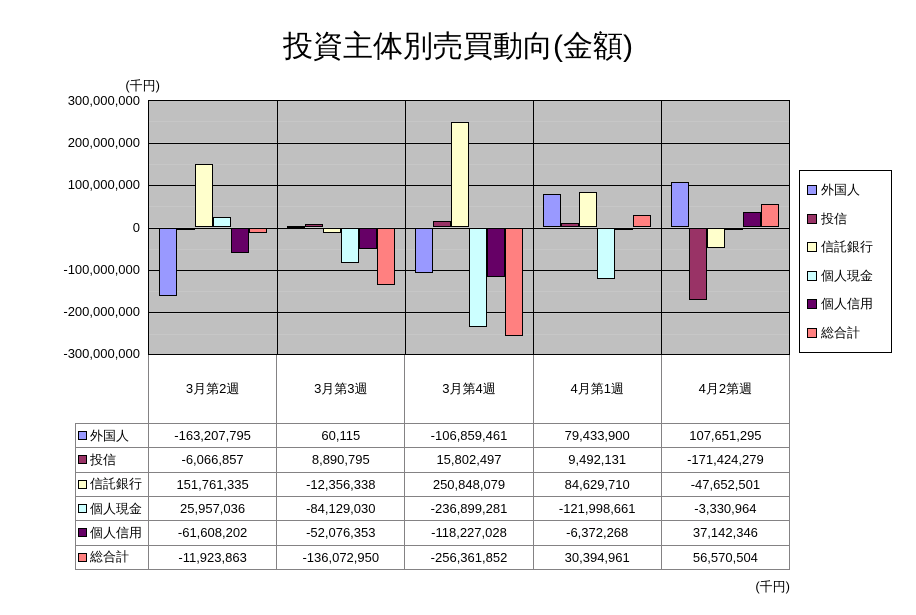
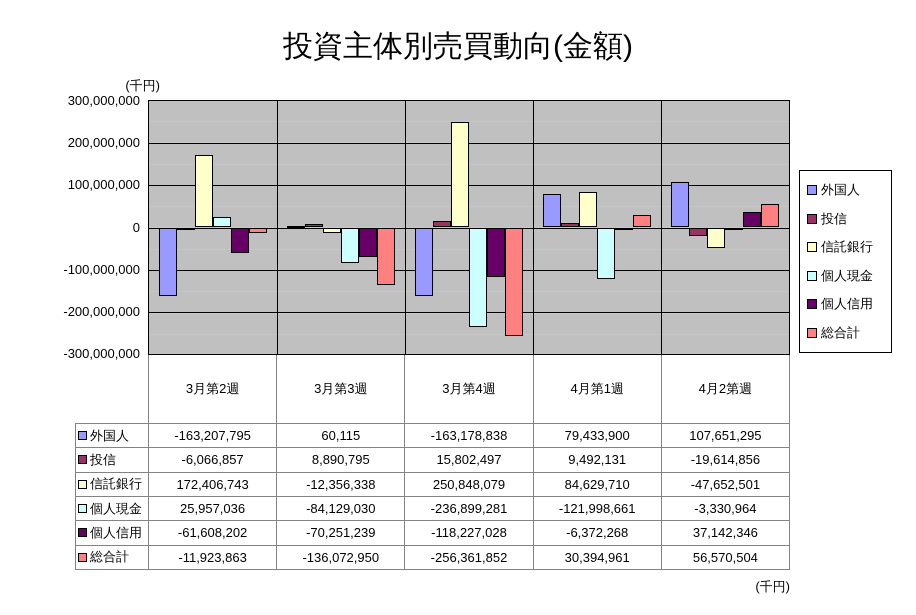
信託銀行/3月第2週: 151,761,335 -> 172,406,743
個人信用/3月第3週: -52,076,353 -> -70,251,239
外国人/3月第4週: -106,859,461 -> -163,178,838
投信/4月2第週: -171,424,279 -> -19,614,856
